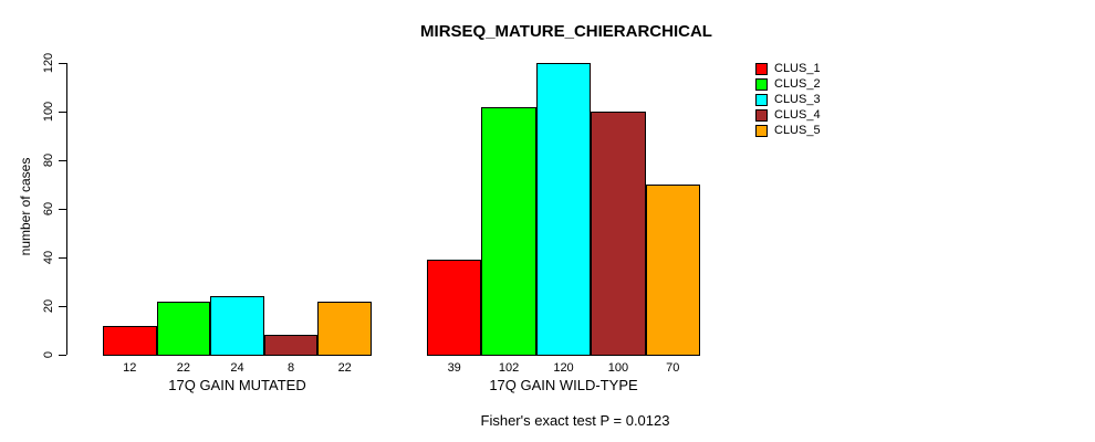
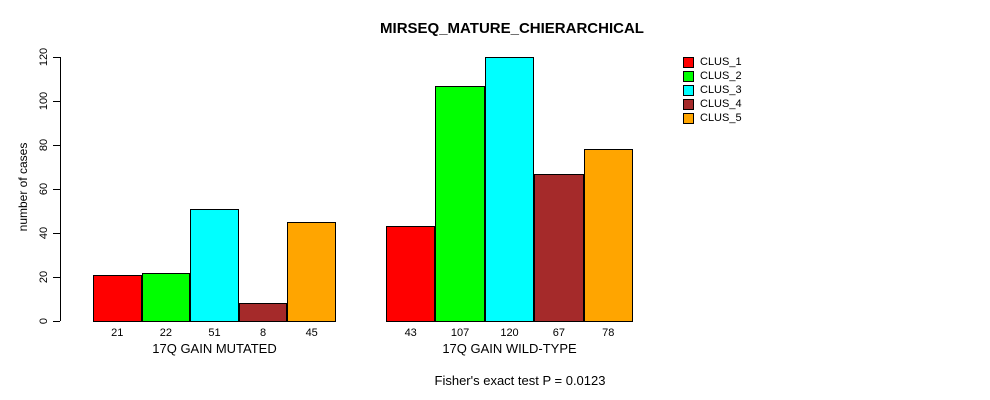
CLUS_1/17Q GAIN MUTATED: 12 -> 21
CLUS_3/17Q GAIN MUTATED: 24 -> 51
CLUS_5/17Q GAIN MUTATED: 22 -> 45
CLUS_1/17Q GAIN WILD-TYPE: 39 -> 43
CLUS_2/17Q GAIN WILD-TYPE: 102 -> 107
CLUS_4/17Q GAIN WILD-TYPE: 100 -> 67
CLUS_5/17Q GAIN WILD-TYPE: 70 -> 78
